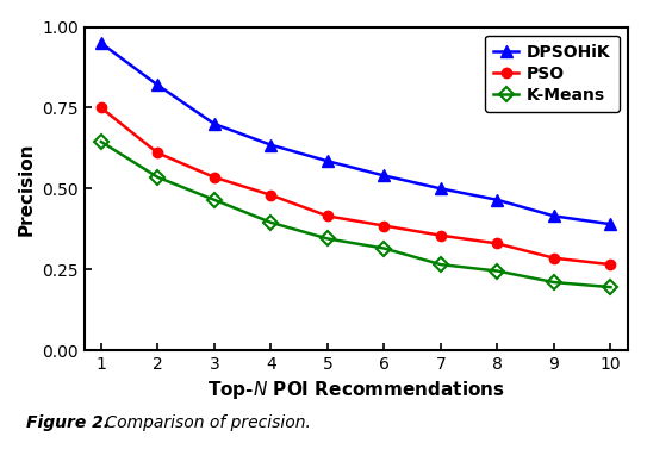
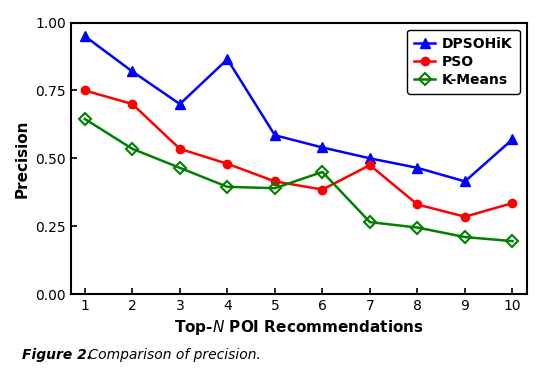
PSO/2: 0.610 -> 0.700
DPSOHiK/4: 0.635 -> 0.865
K-Means/5: 0.345 -> 0.390
K-Means/6: 0.315 -> 0.450
PSO/7: 0.355 -> 0.475
DPSOHiK/10: 0.390 -> 0.570
PSO/10: 0.265 -> 0.335
